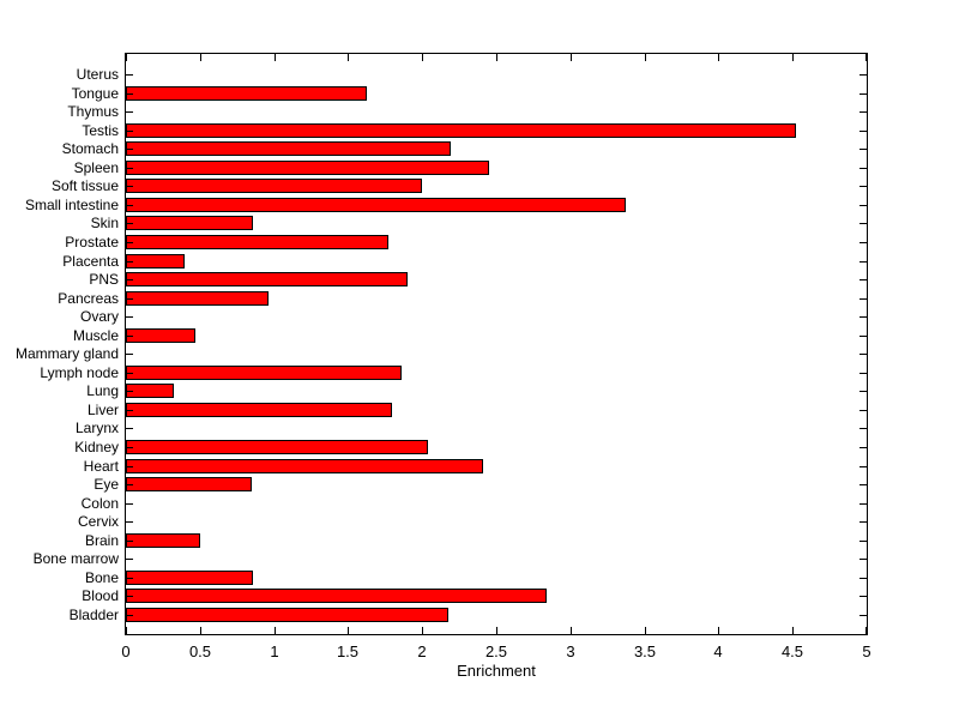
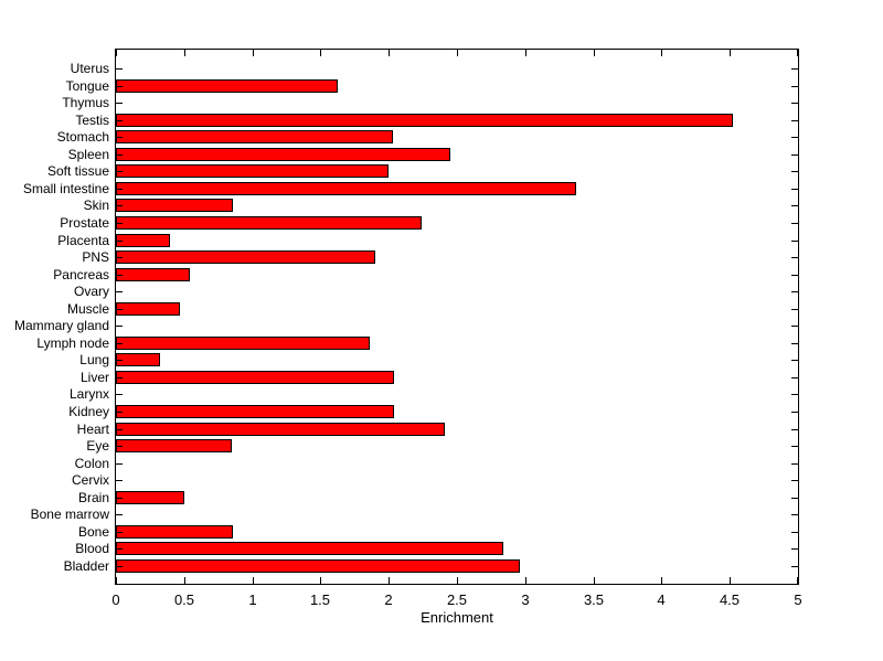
Stomach: 2.19 -> 2.03
Prostate: 1.77 -> 2.24
Pancreas: 0.96 -> 0.54
Liver: 1.80 -> 2.04
Bladder: 2.18 -> 2.96
